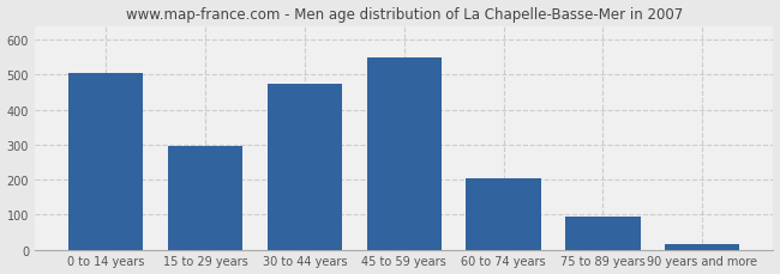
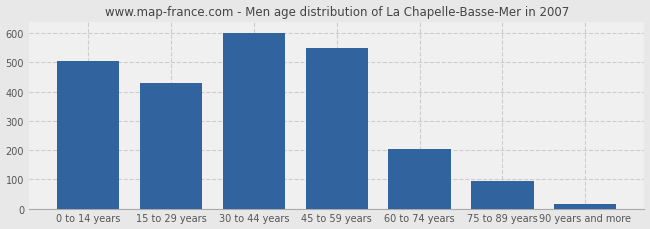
15 to 29 years: 295 -> 428
30 to 44 years: 475 -> 601
